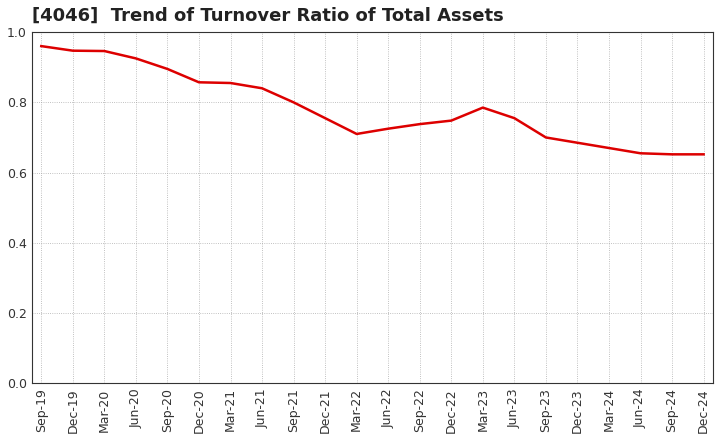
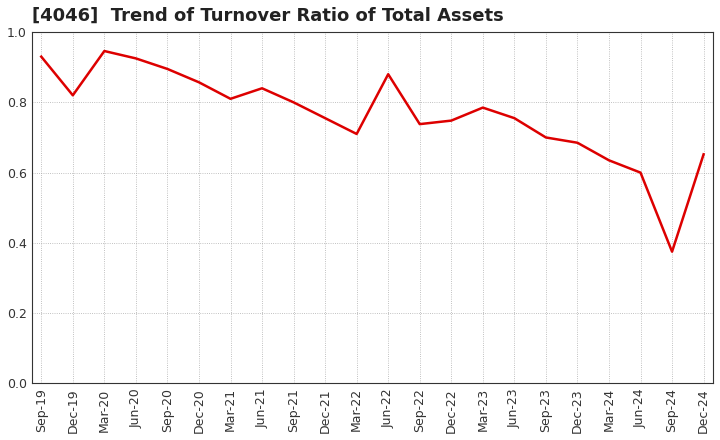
Sep-19: 0.960 -> 0.930
Dec-19: 0.947 -> 0.820
Mar-21: 0.855 -> 0.810
Jun-22: 0.725 -> 0.880
Mar-24: 0.670 -> 0.635
Jun-24: 0.655 -> 0.600
Sep-24: 0.652 -> 0.375
